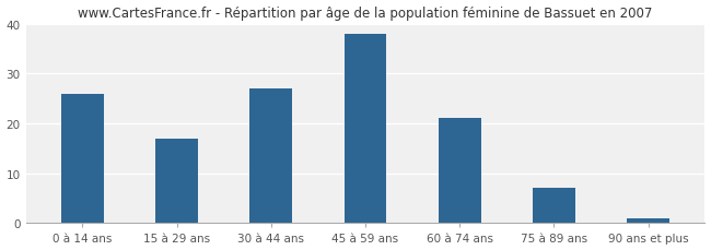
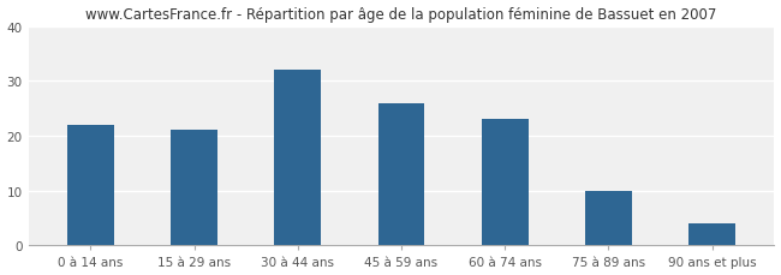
0 à 14 ans: 26 -> 22
15 à 29 ans: 17 -> 21
30 à 44 ans: 27 -> 32
45 à 59 ans: 38 -> 26
60 à 74 ans: 21 -> 23
75 à 89 ans: 7 -> 10
90 ans et plus: 1 -> 4
